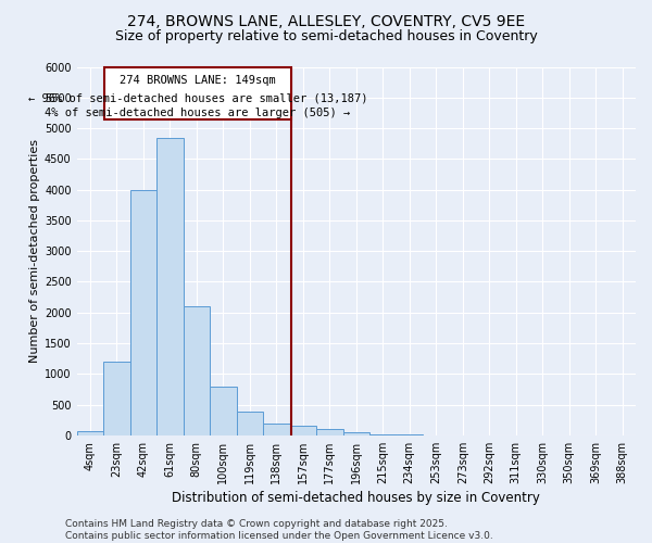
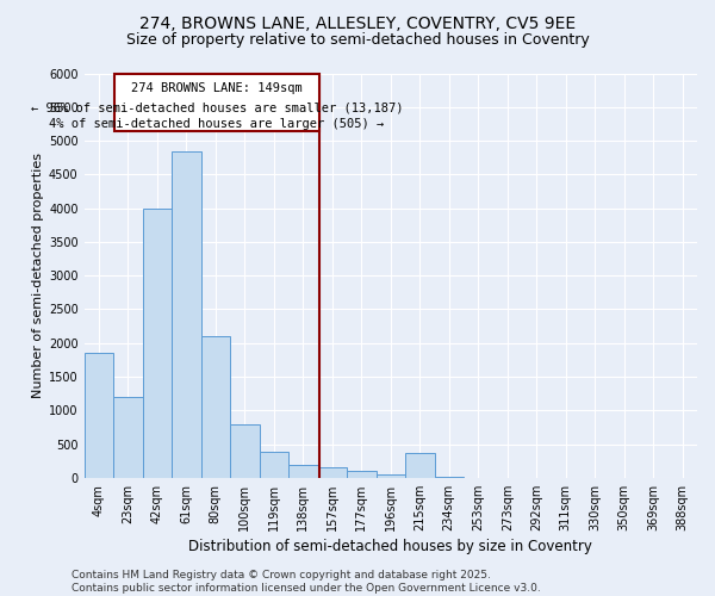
4sqm: 60 -> 1860
215sqm: 20 -> 360
